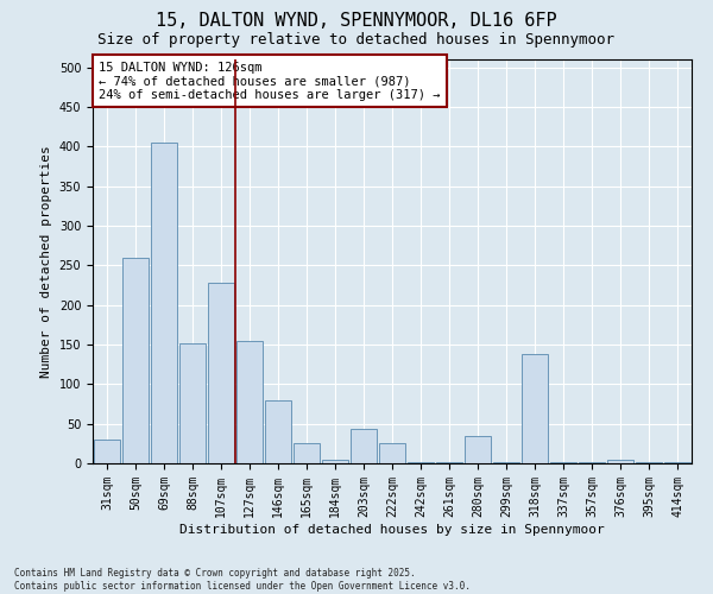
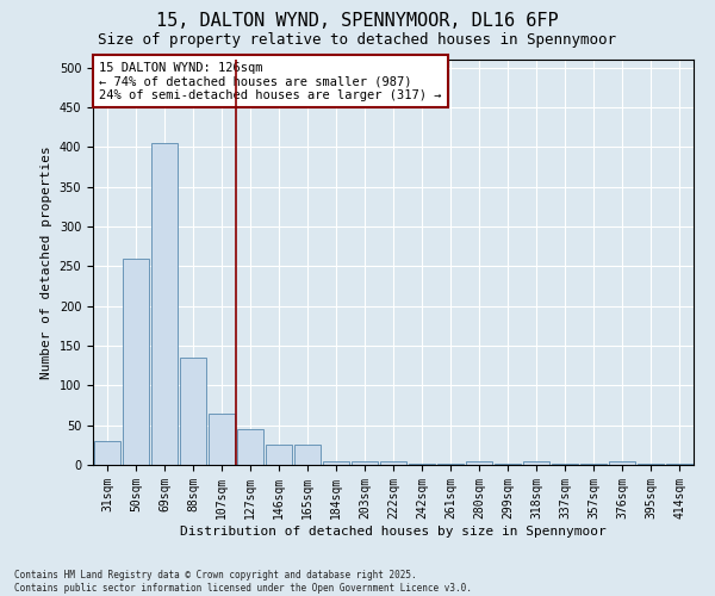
88sqm: 152 -> 135
107sqm: 228 -> 65
127sqm: 154 -> 45
146sqm: 80 -> 25
203sqm: 44 -> 5
222sqm: 26 -> 5
280sqm: 34 -> 5
318sqm: 138 -> 5
